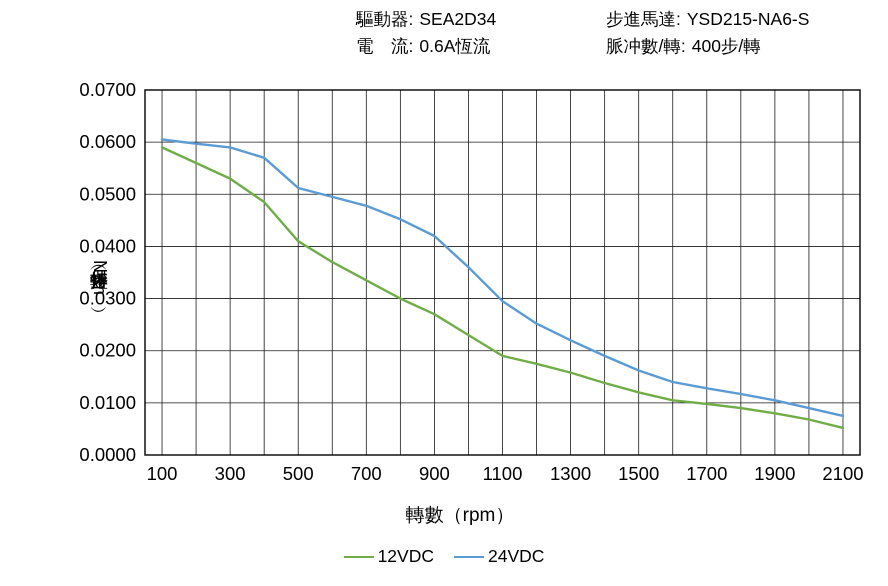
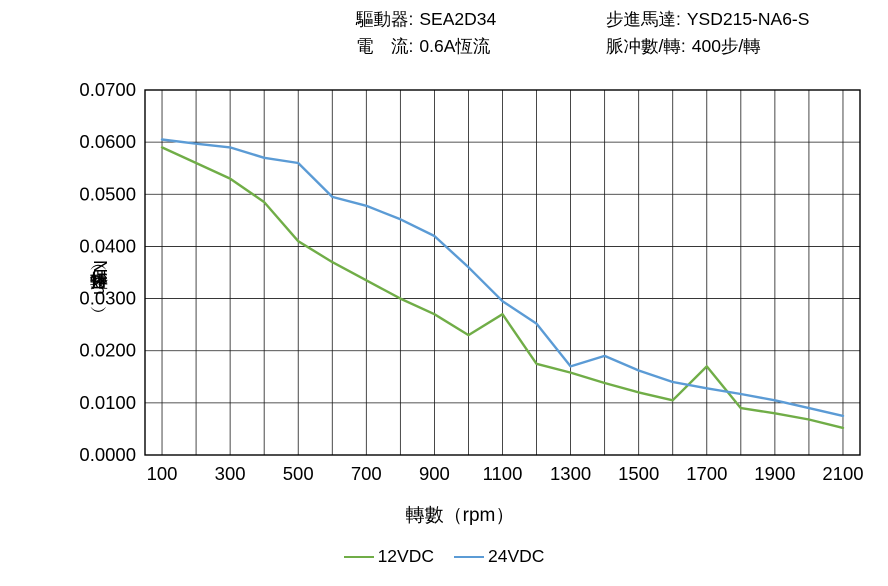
24VDC/500: 0.051 -> 0.056
12VDC/1100: 0.019 -> 0.027
24VDC/1300: 0.022 -> 0.017
12VDC/1700: 0.010 -> 0.017
